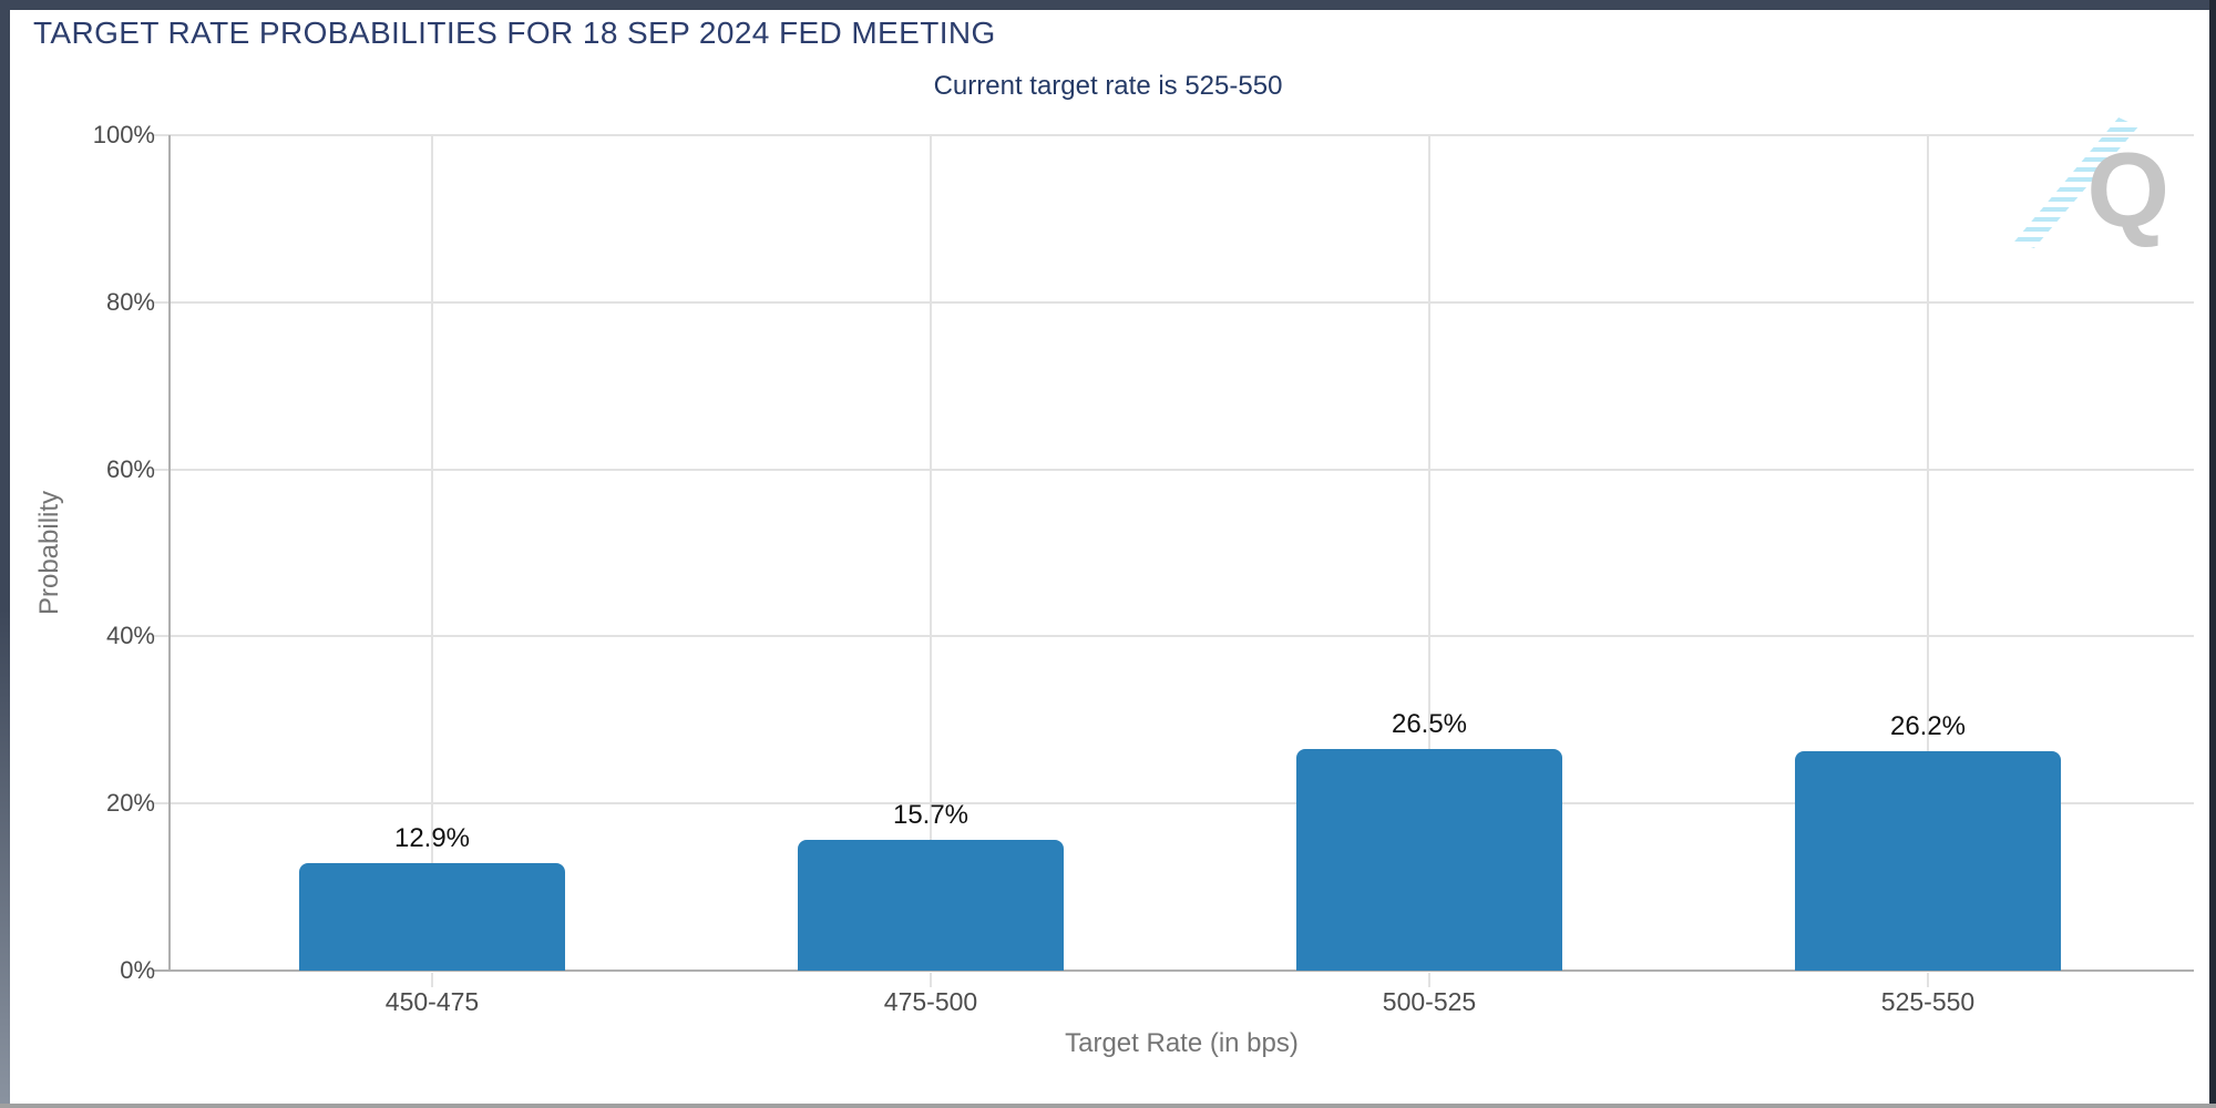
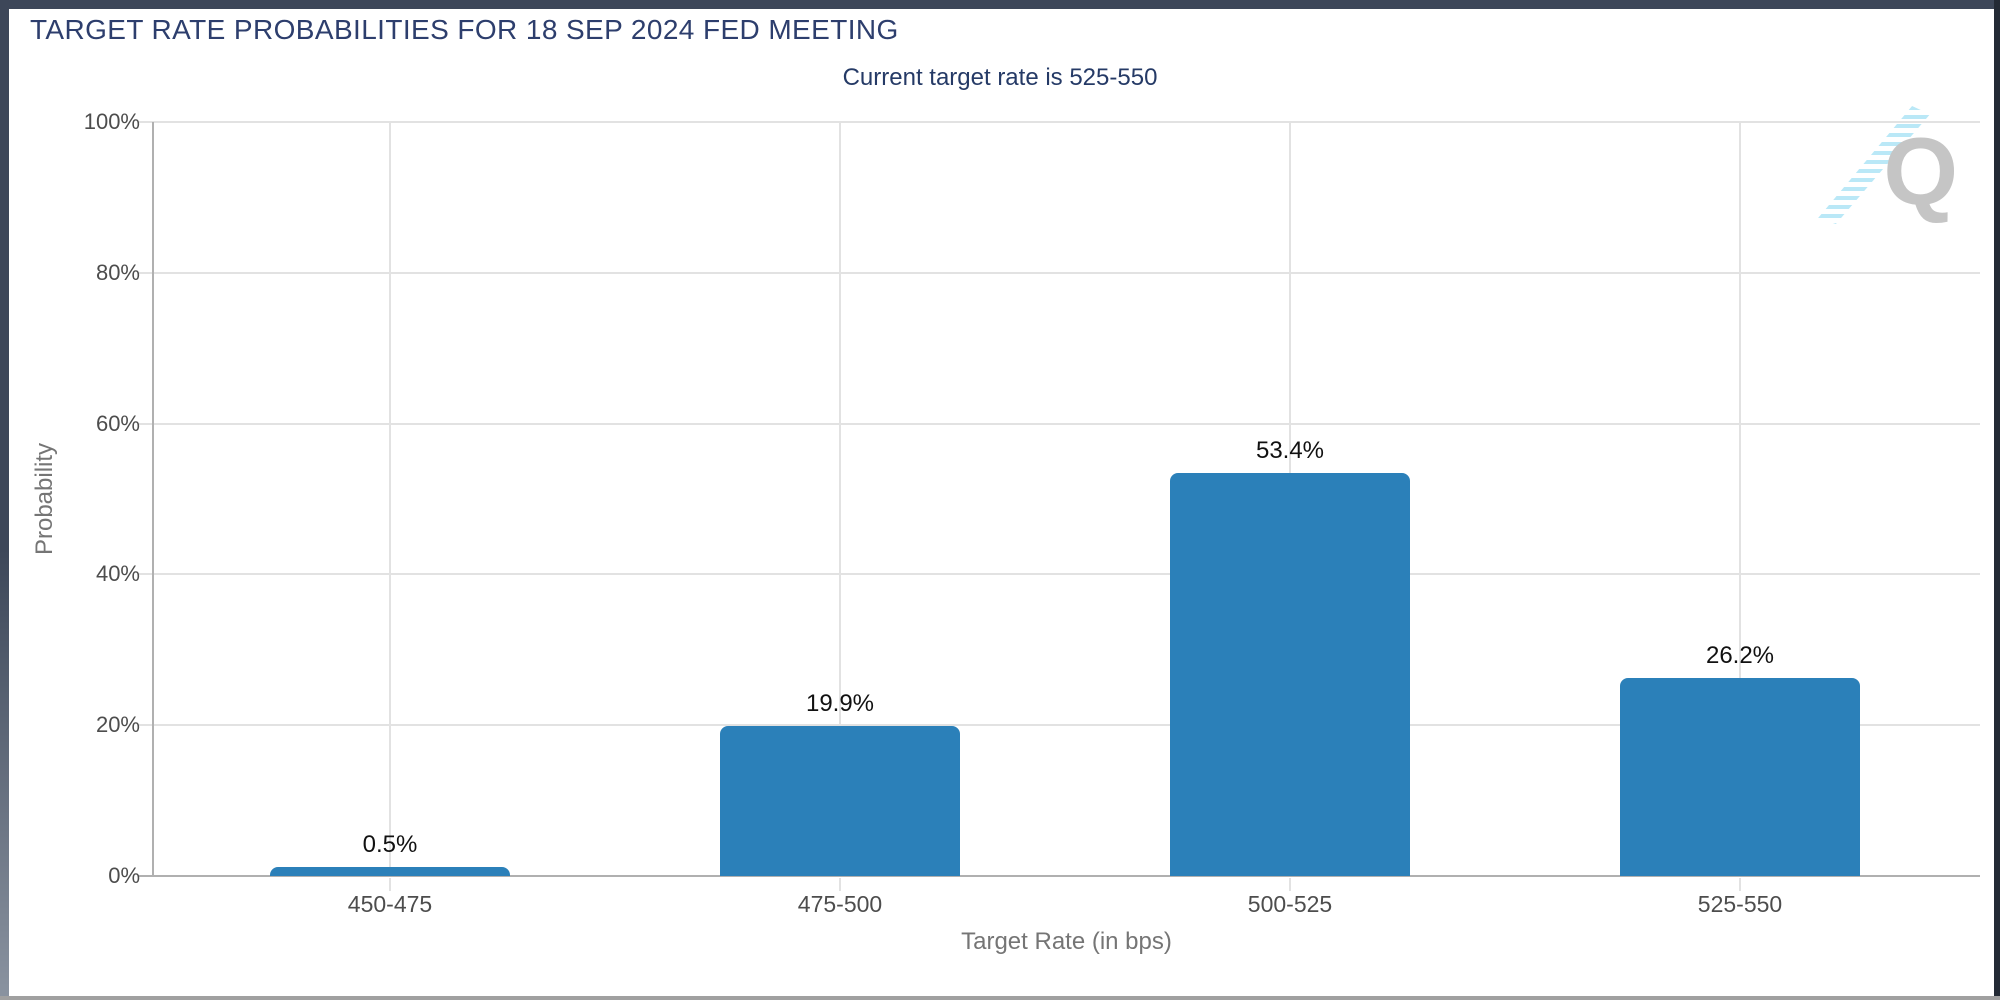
450-475: 12.9% -> 0.5%
475-500: 15.7% -> 19.9%
500-525: 26.5% -> 53.4%
